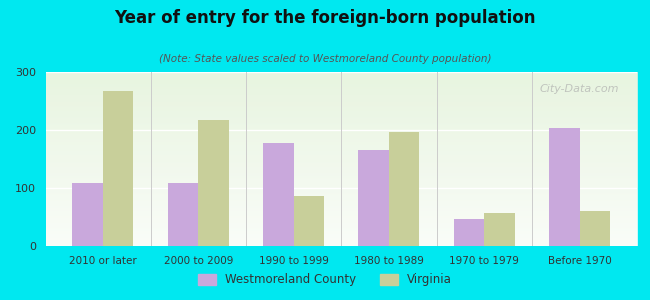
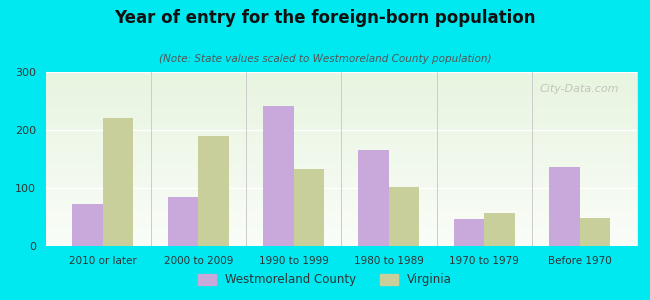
Westmoreland County/2010 or later: 108 -> 72
Virginia/2010 or later: 268 -> 220
Westmoreland County/2000 to 2009: 108 -> 85
Virginia/2000 to 2009: 218 -> 190
Westmoreland County/1990 to 1999: 178 -> 242
Virginia/1990 to 1999: 86 -> 133
Virginia/1980 to 1989: 196 -> 102
Westmoreland County/Before 1970: 204 -> 137
Virginia/Before 1970: 60 -> 48
